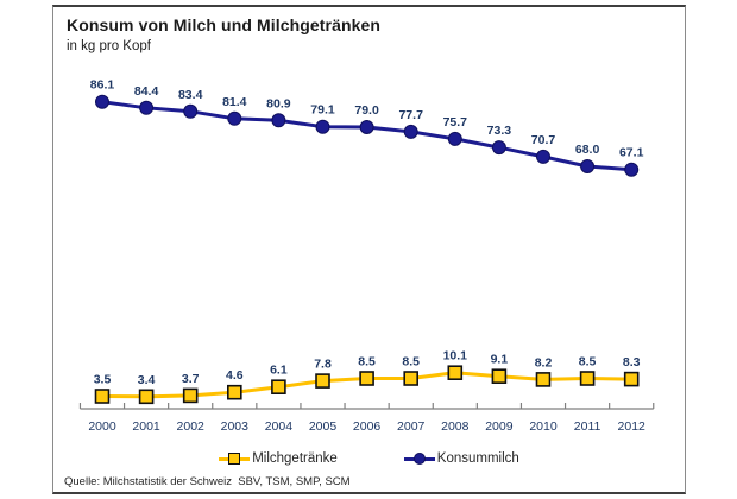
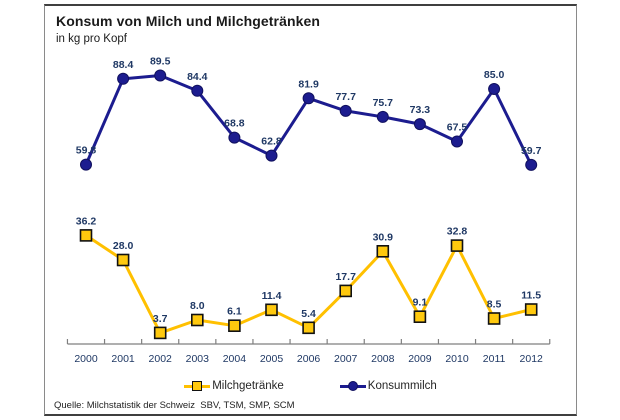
Konsummilch/2000: 86.1 -> 59.8
Milchgetränke/2000: 3.5 -> 36.2
Konsummilch/2001: 84.4 -> 88.4
Milchgetränke/2001: 3.4 -> 28.0
Konsummilch/2002: 83.4 -> 89.5
Konsummilch/2003: 81.4 -> 84.4
Milchgetränke/2003: 4.6 -> 8.0
Konsummilch/2004: 80.9 -> 68.8
Konsummilch/2005: 79.1 -> 62.8
Milchgetränke/2005: 7.8 -> 11.4
Konsummilch/2006: 79.0 -> 81.9
Milchgetränke/2006: 8.5 -> 5.4
Milchgetränke/2007: 8.5 -> 17.7
Milchgetränke/2008: 10.1 -> 30.9
Konsummilch/2010: 70.7 -> 67.5
Milchgetränke/2010: 8.2 -> 32.8
Konsummilch/2011: 68.0 -> 85.0
Konsummilch/2012: 67.1 -> 59.7
Milchgetränke/2012: 8.3 -> 11.5
